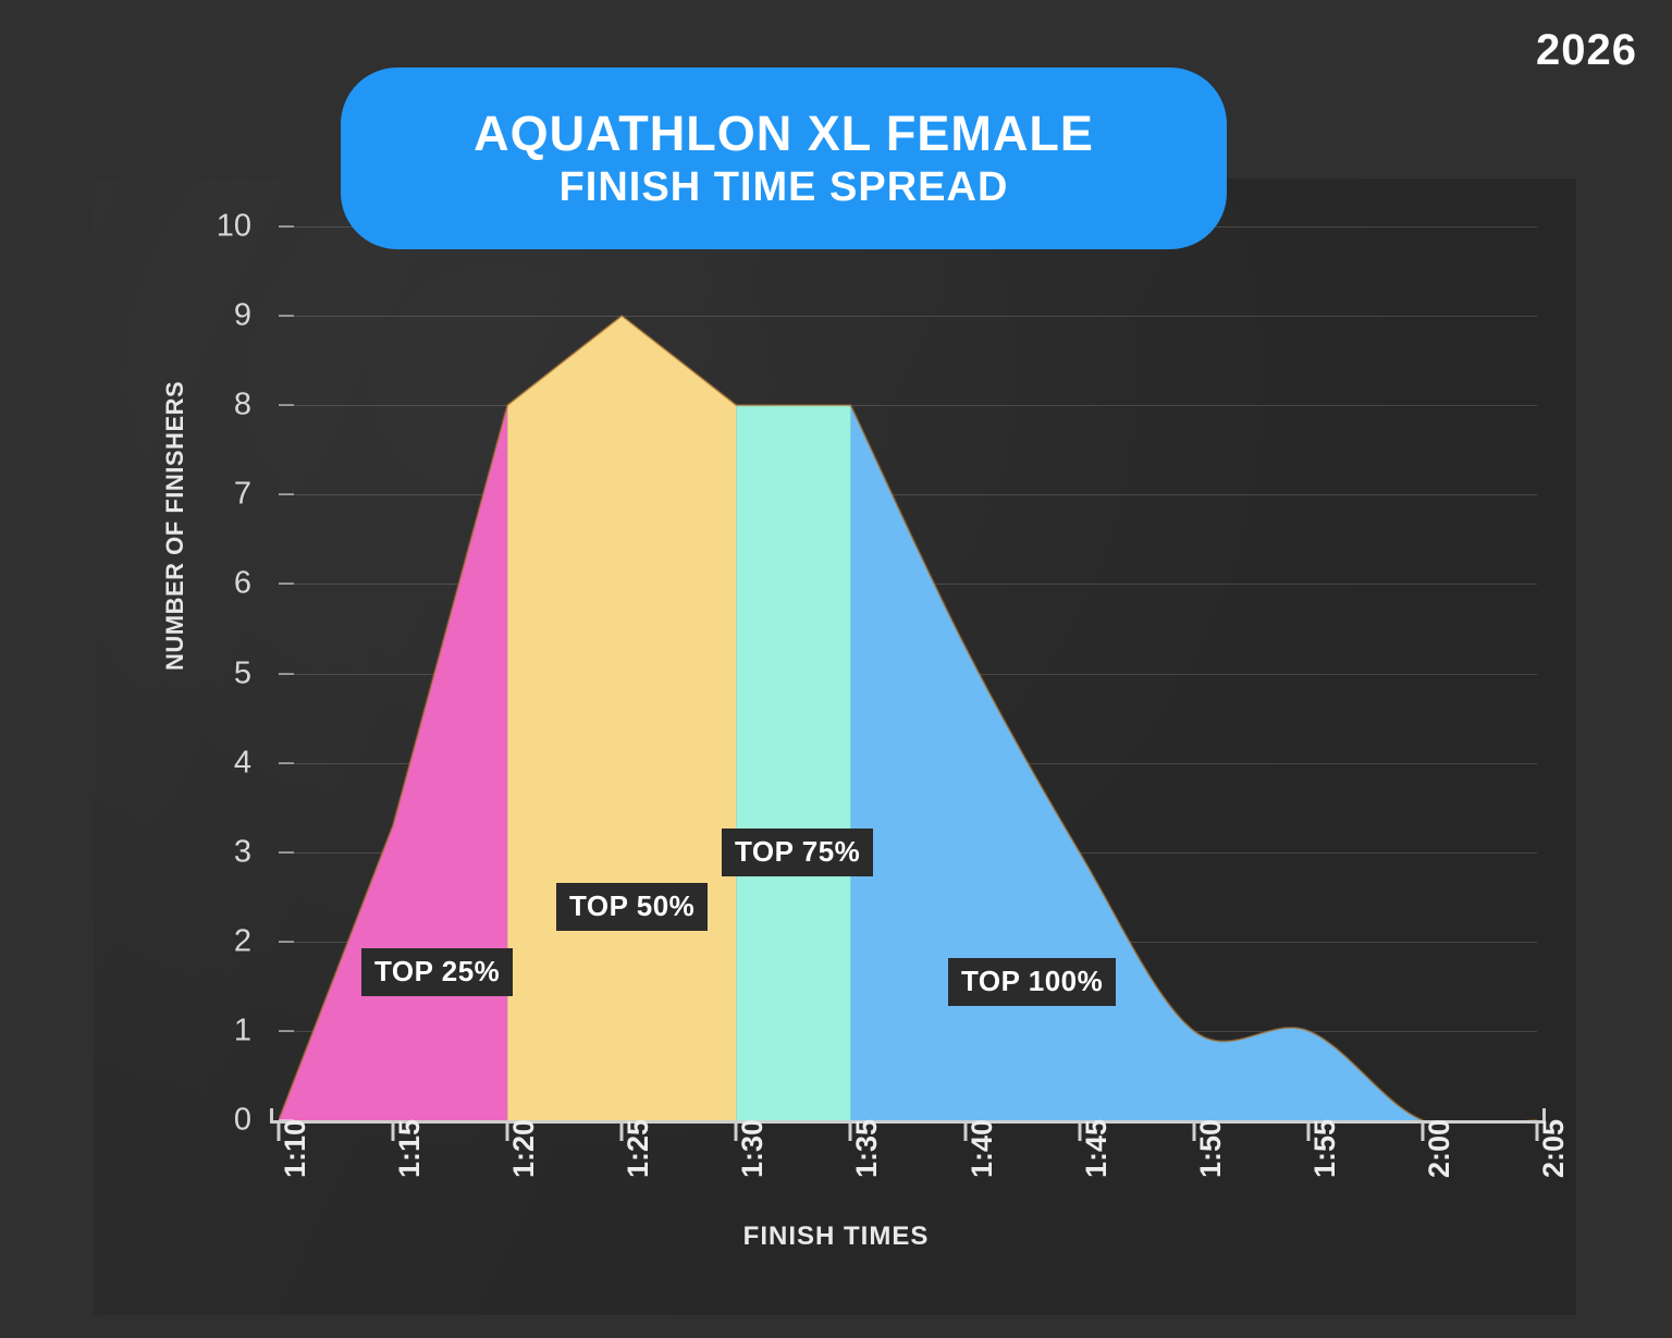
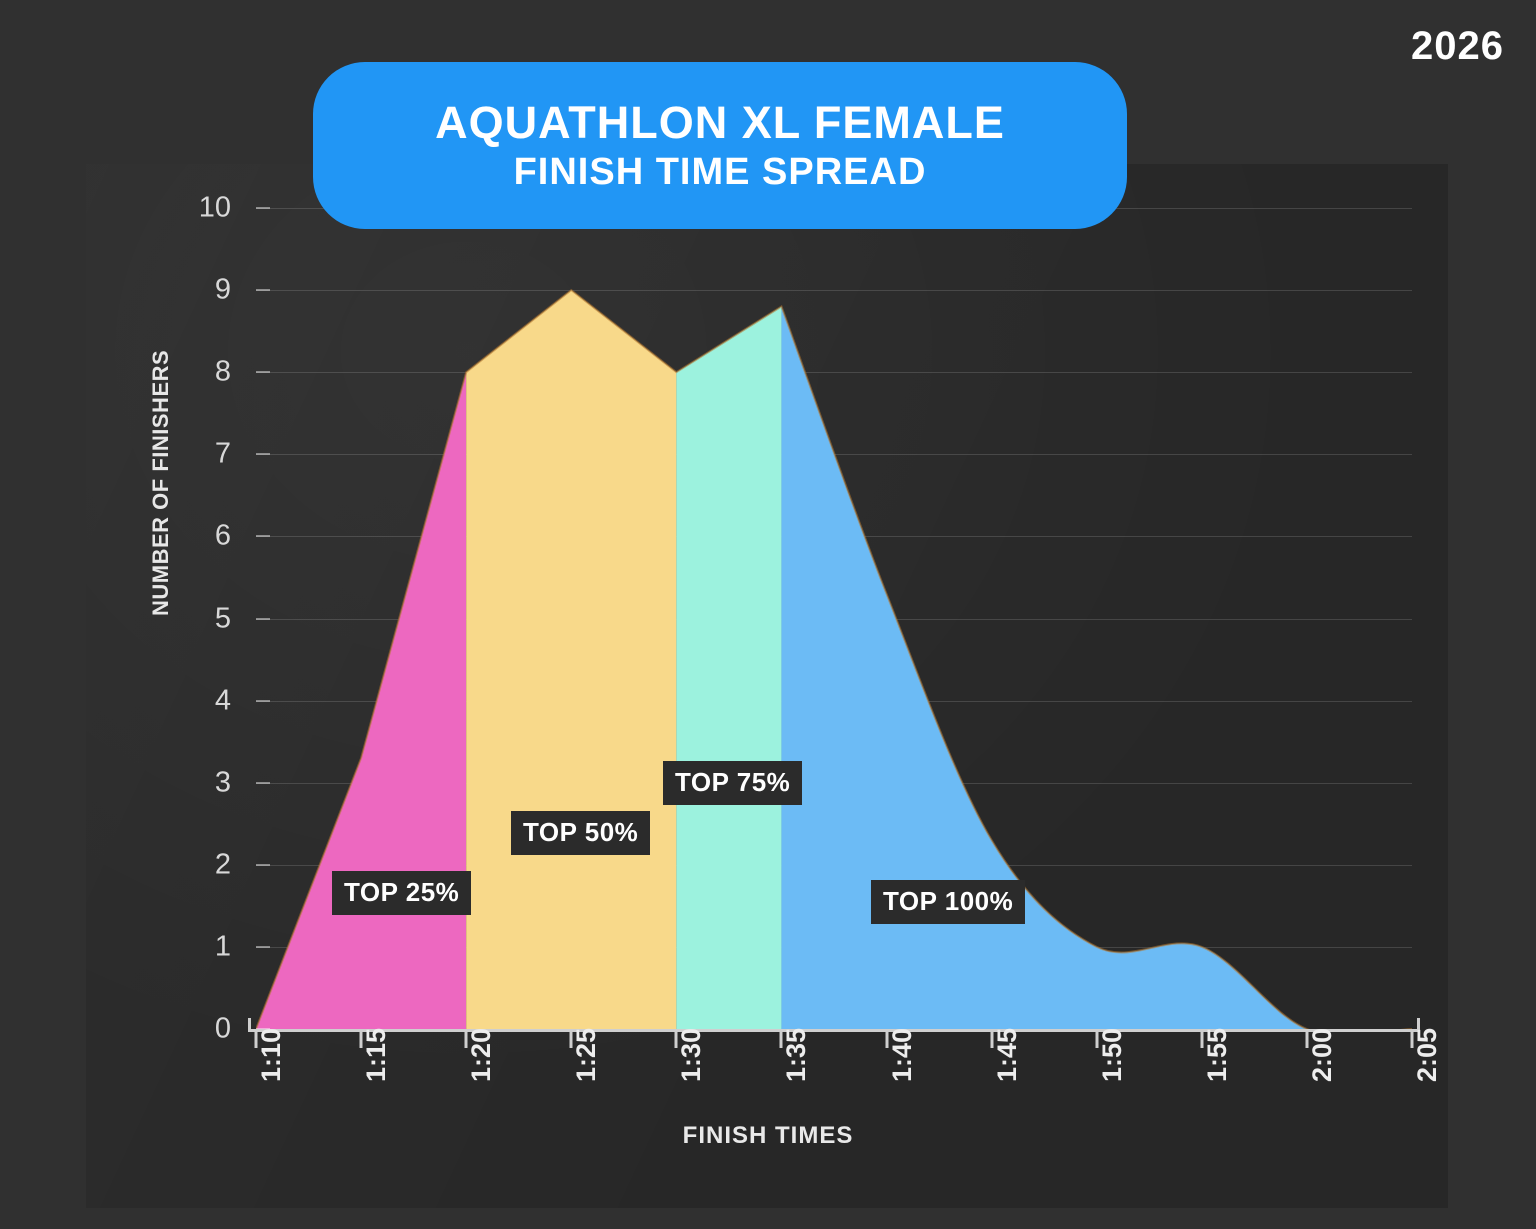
1:35: 8.0 -> 8.8
1:45: 3.0 -> 2.3
